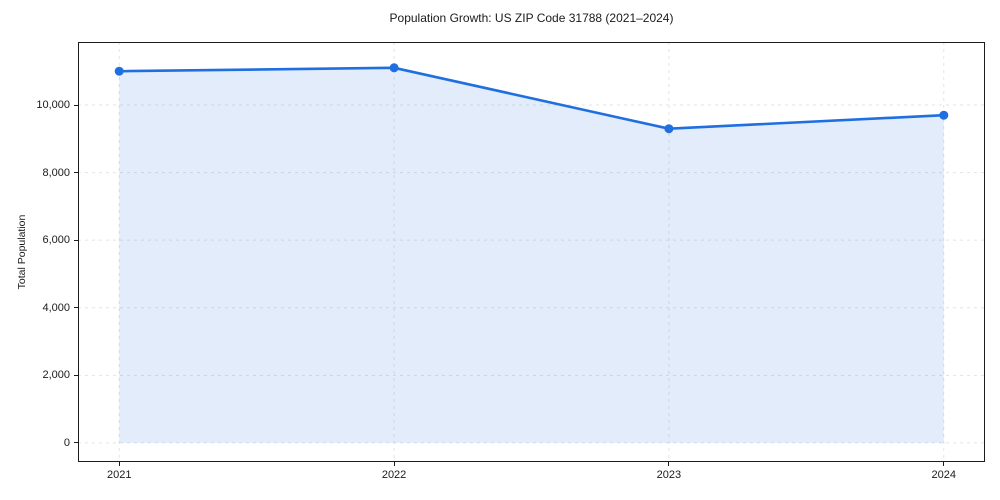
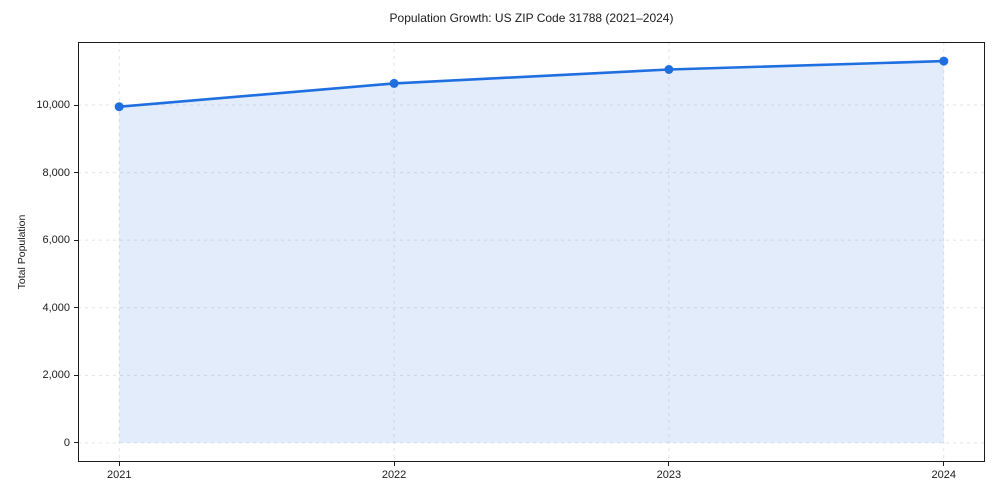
2021: 11000 -> 10000
2022: 11100 -> 10600
2023: 9300 -> 11000
2024: 9700 -> 11300
